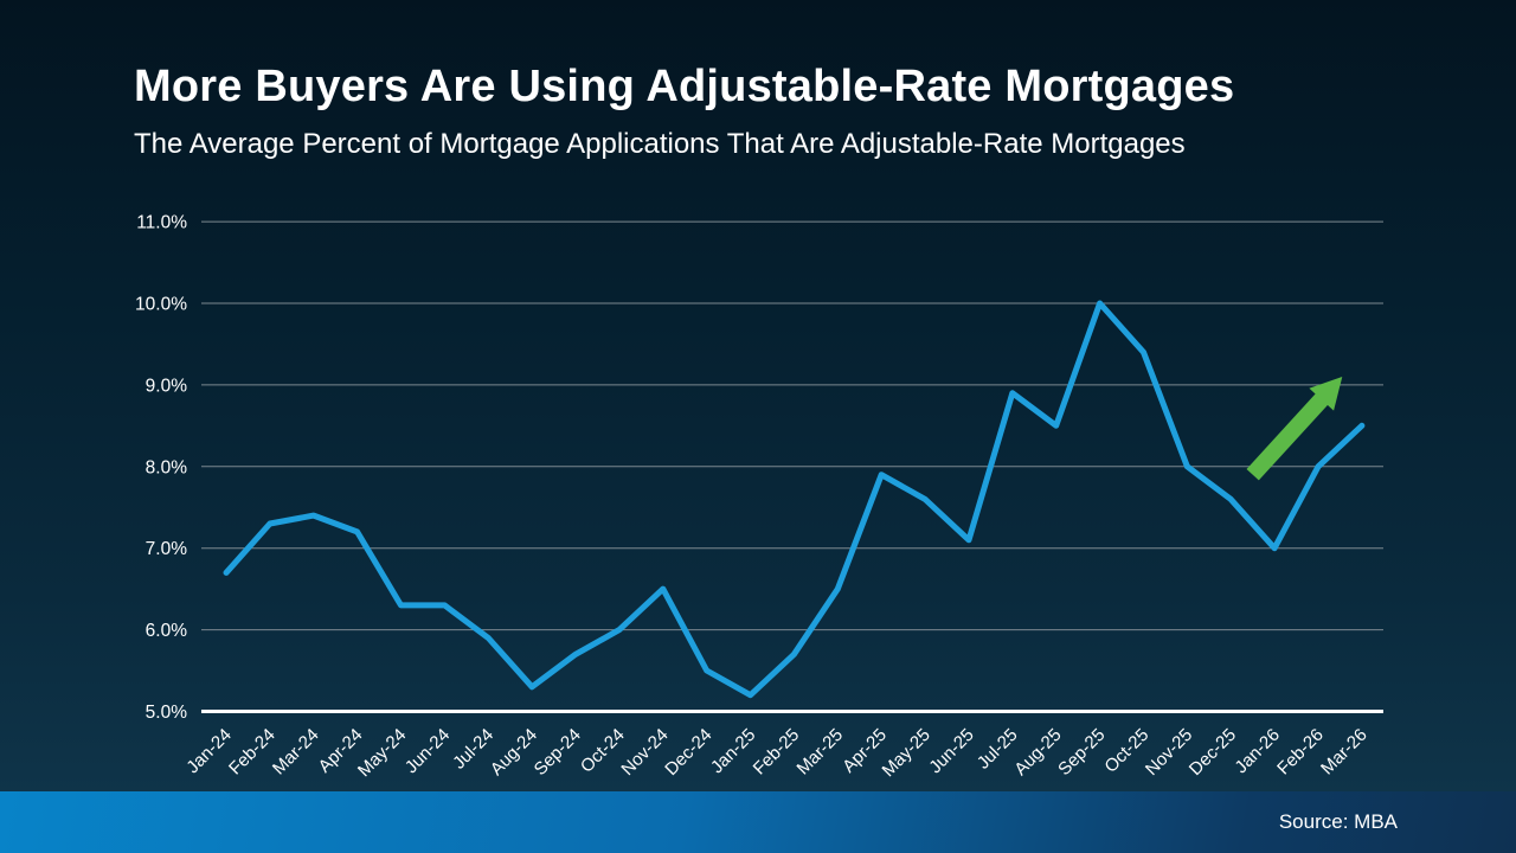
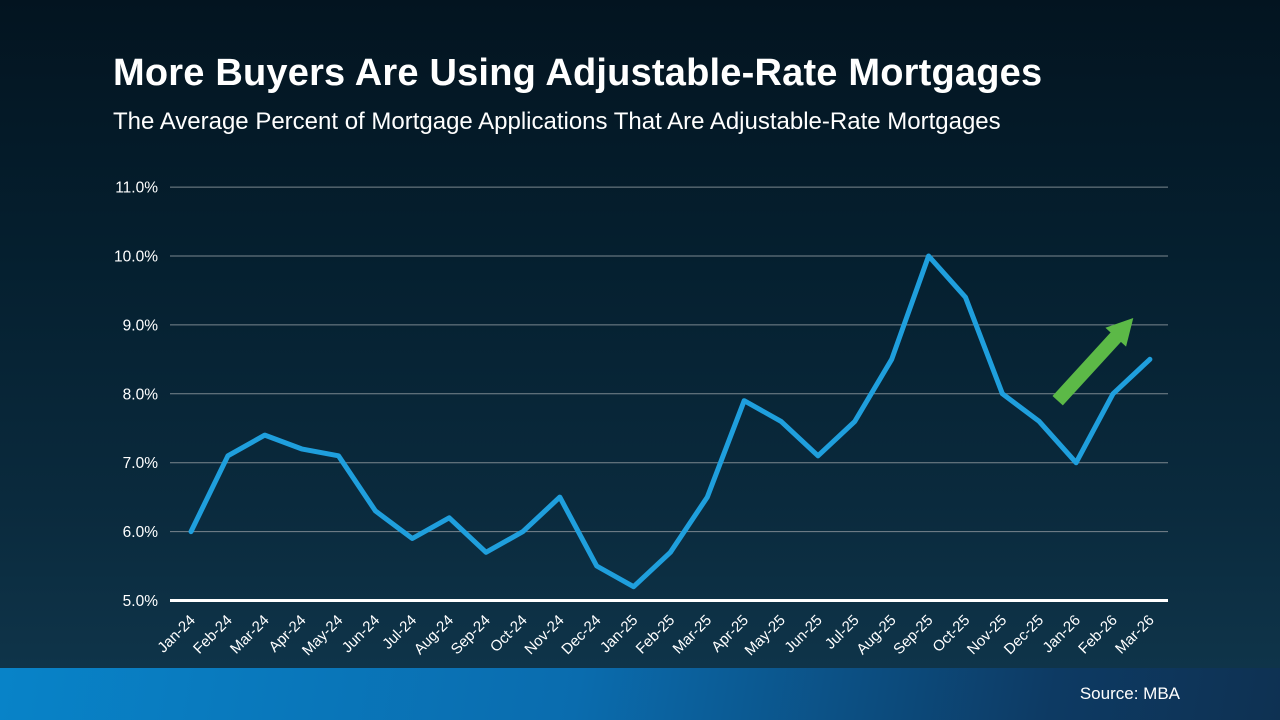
Jan-24: 6.7% -> 6.0%
Feb-24: 7.3% -> 7.1%
May-24: 6.3% -> 7.1%
Aug-24: 5.3% -> 6.2%
Jul-25: 8.9% -> 7.6%
